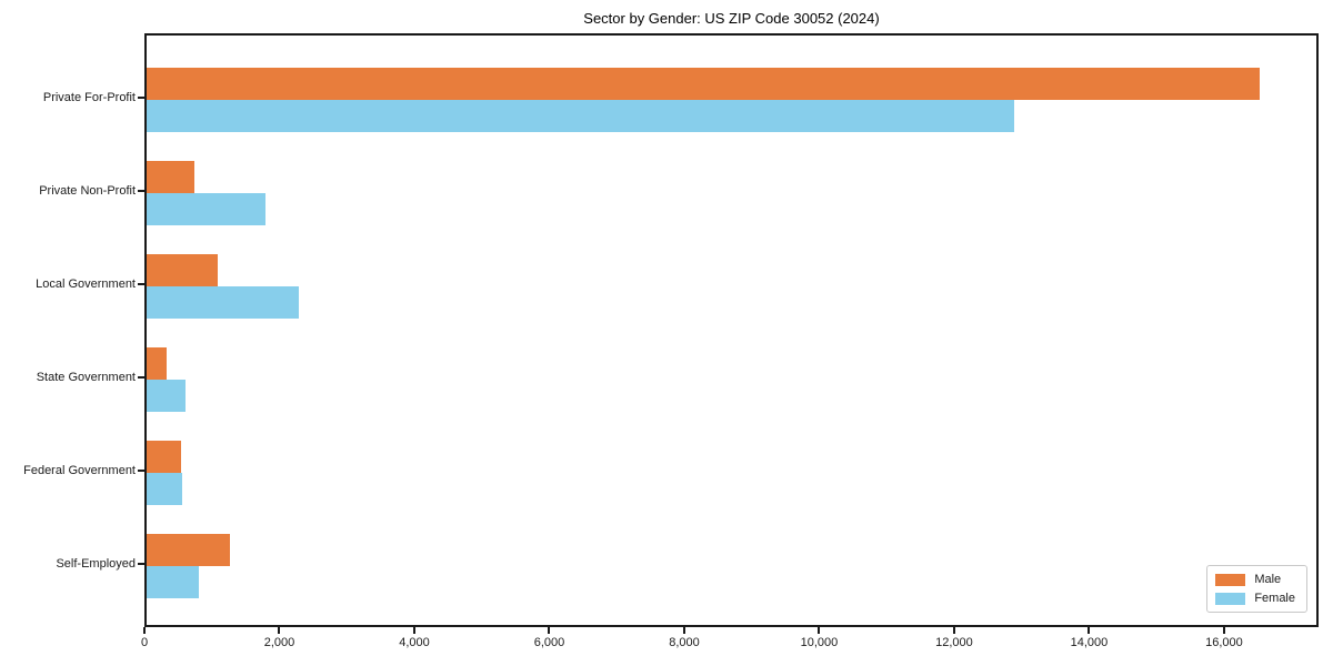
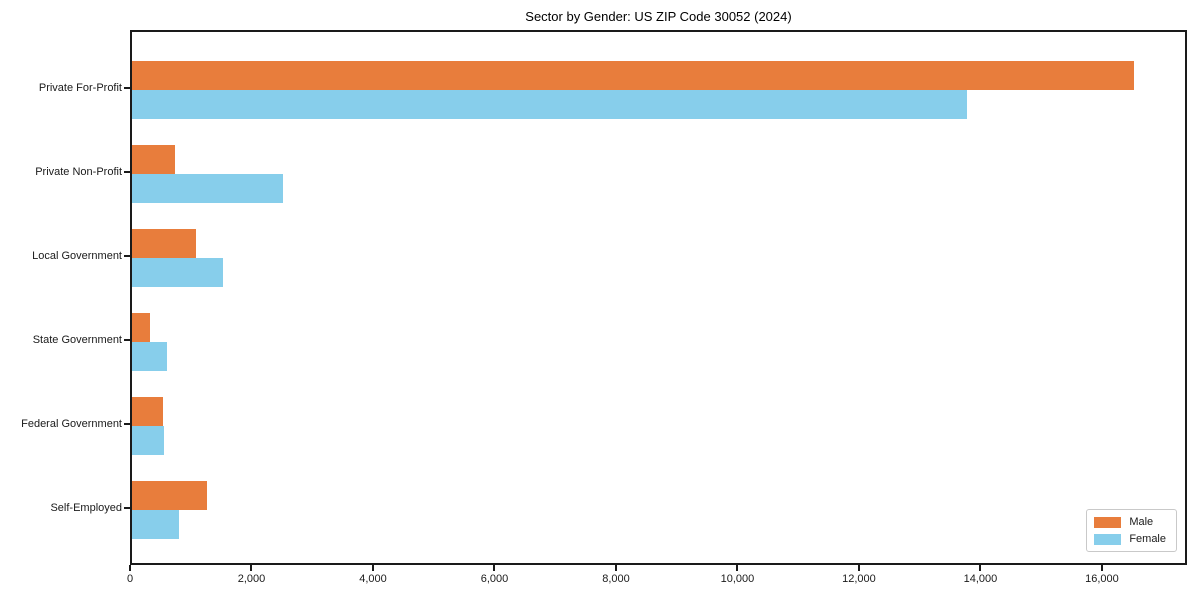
Female/Private For-Profit: 12900 -> 13800
Female/Private Non-Profit: 1800 -> 2500
Female/Local Government: 2300 -> 1500
